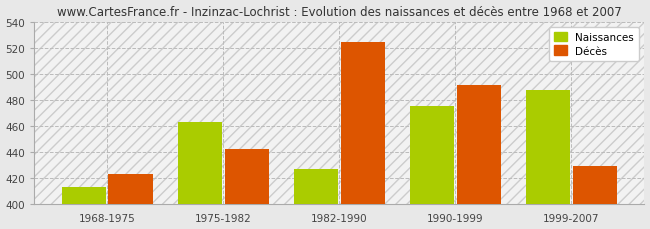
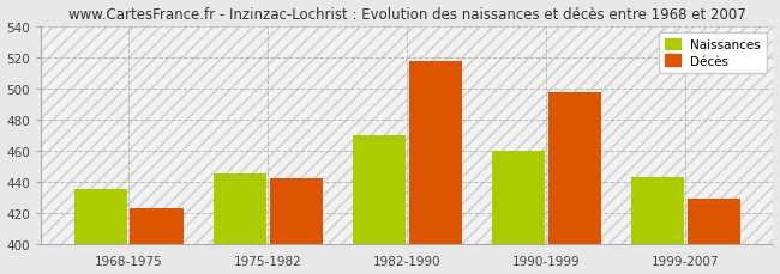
Naissances/1968-1975: 413 -> 435
Naissances/1975-1982: 463 -> 445
Naissances/1982-1990: 427 -> 470
Décès/1982-1990: 524 -> 517
Naissances/1990-1999: 475 -> 460
Décès/1990-1999: 491 -> 497
Naissances/1999-2007: 487 -> 443
